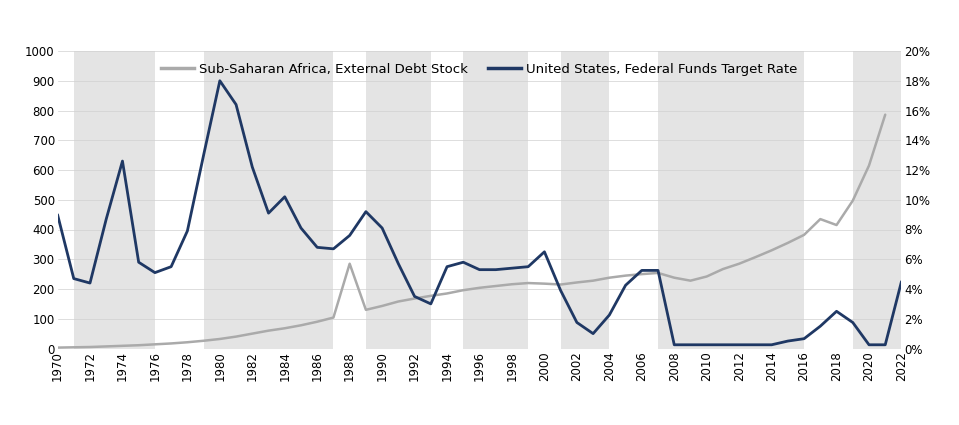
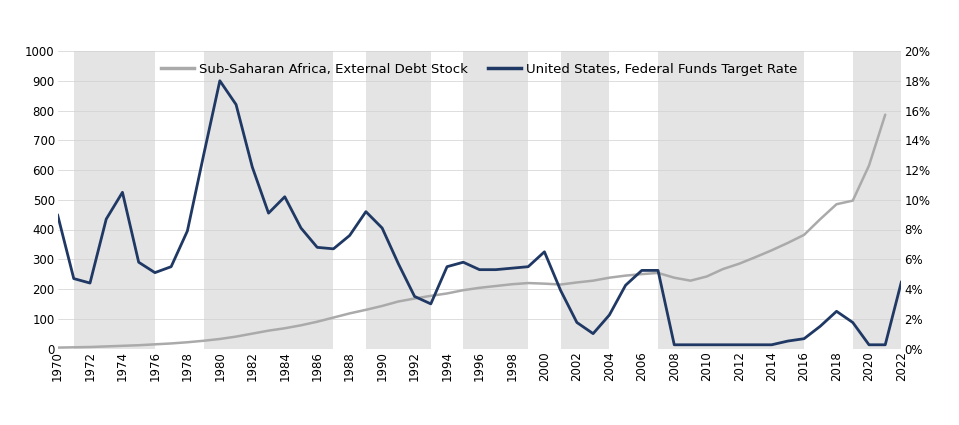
United States, Federal Funds Target Rate/1974: 12.6% -> 10.5%
Sub-Saharan Africa, External Debt Stock/1988: 285 -> 118
Sub-Saharan Africa, External Debt Stock/2018: 415 -> 485
